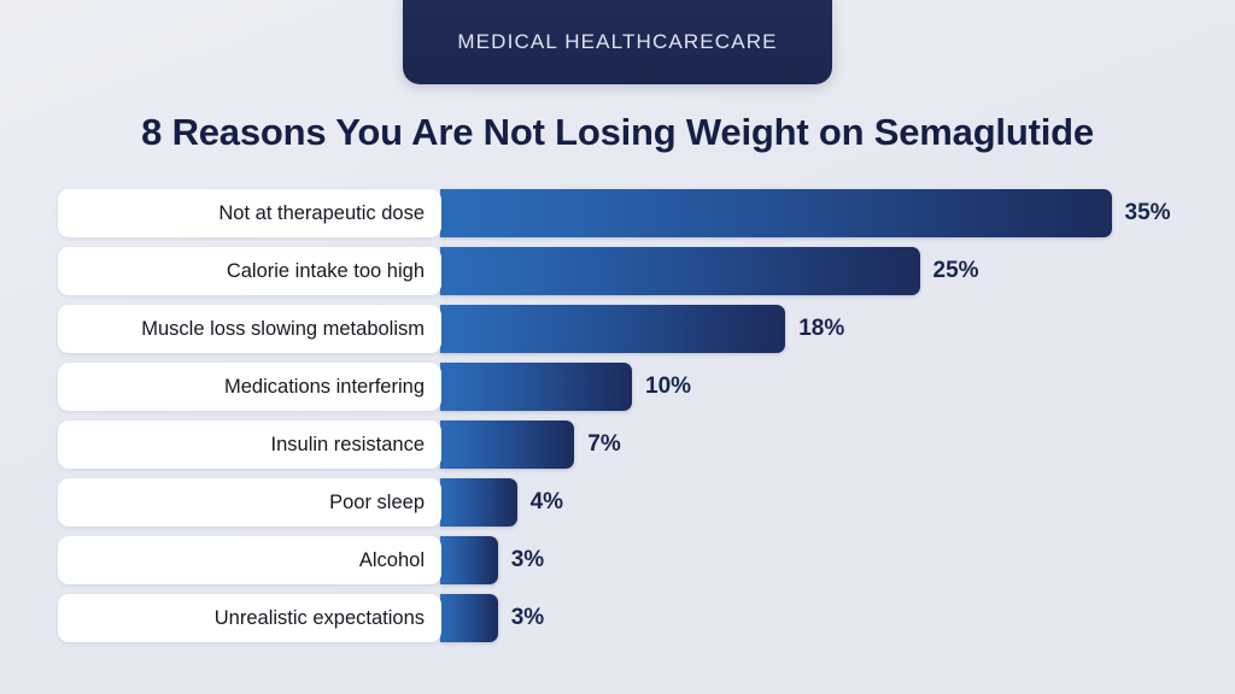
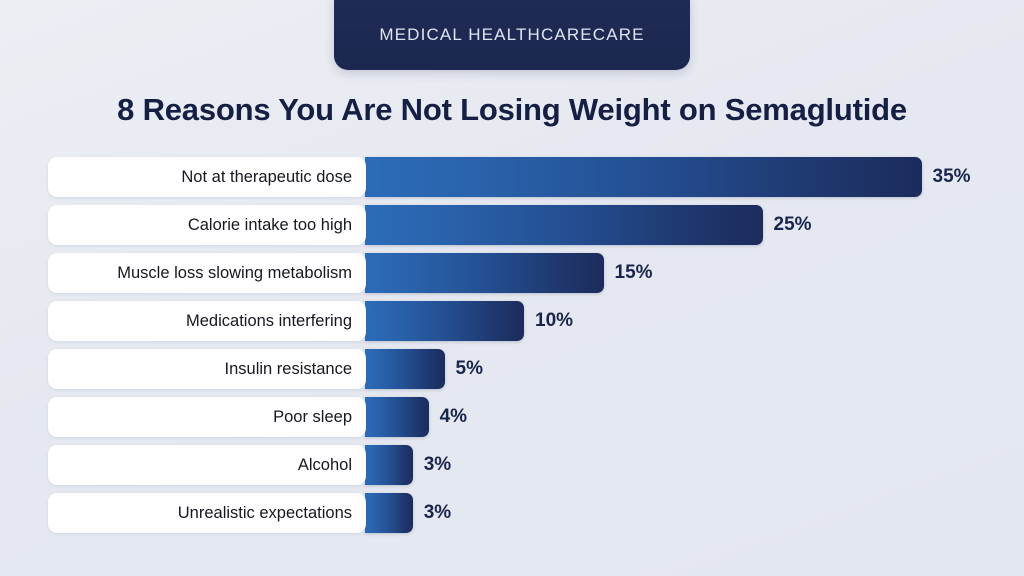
Muscle loss slowing metabolism: 18% -> 15%
Insulin resistance: 7% -> 5%
